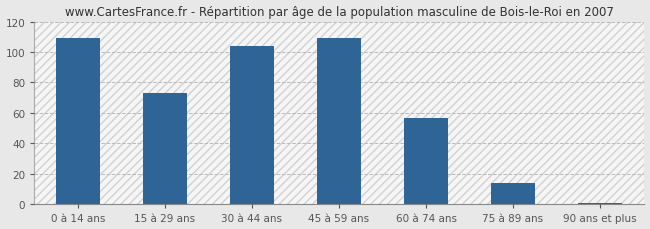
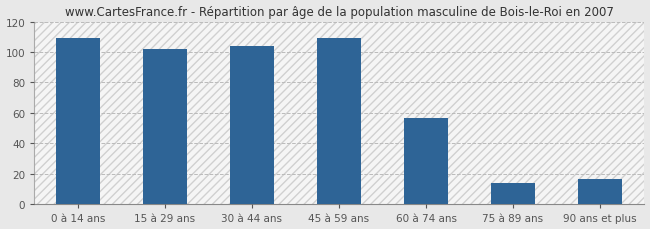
15 à 29 ans: 73 -> 102
90 ans et plus: 1 -> 17
